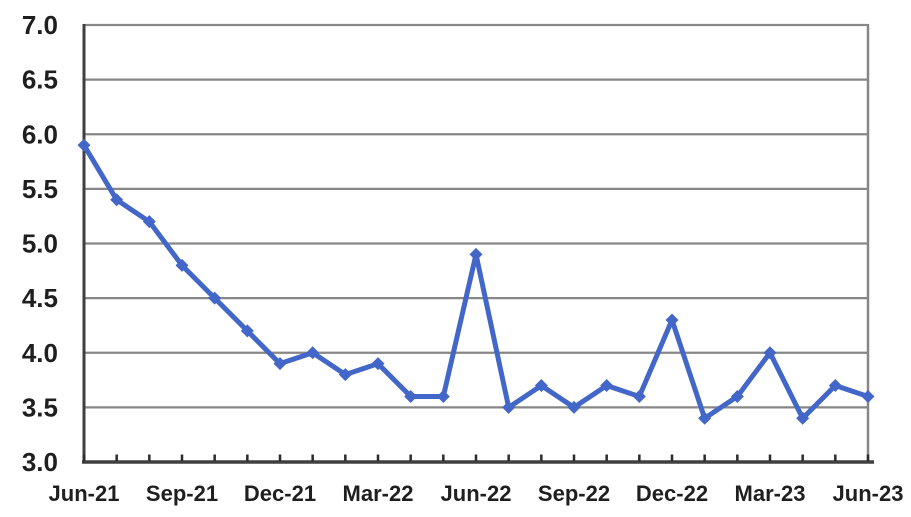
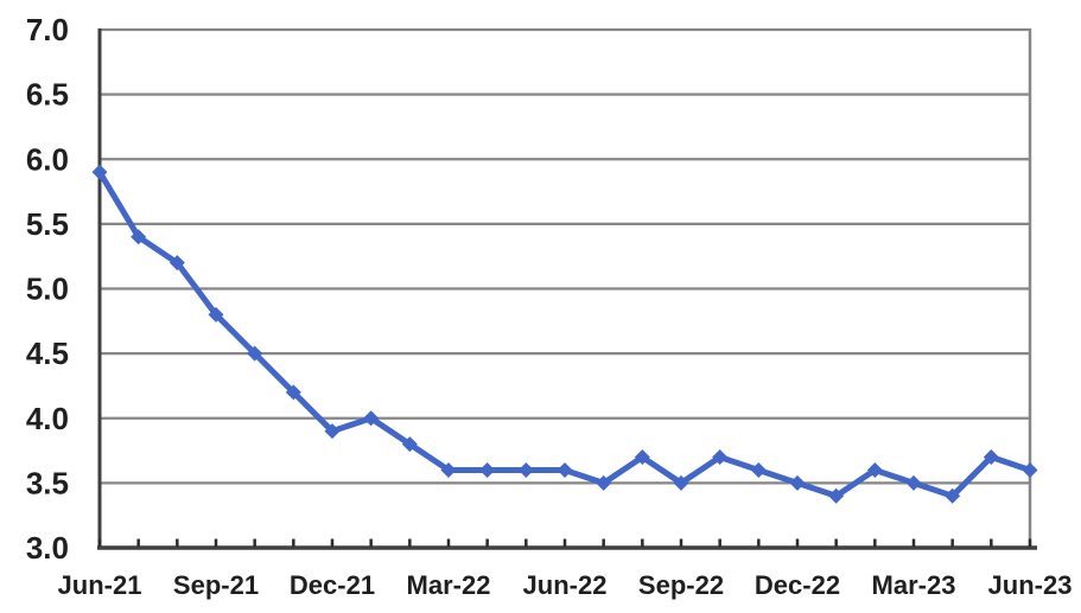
Mar-22: 3.9 -> 3.6
Jun-22: 4.9 -> 3.6
Dec-22: 4.3 -> 3.5
Mar-23: 4.0 -> 3.5
